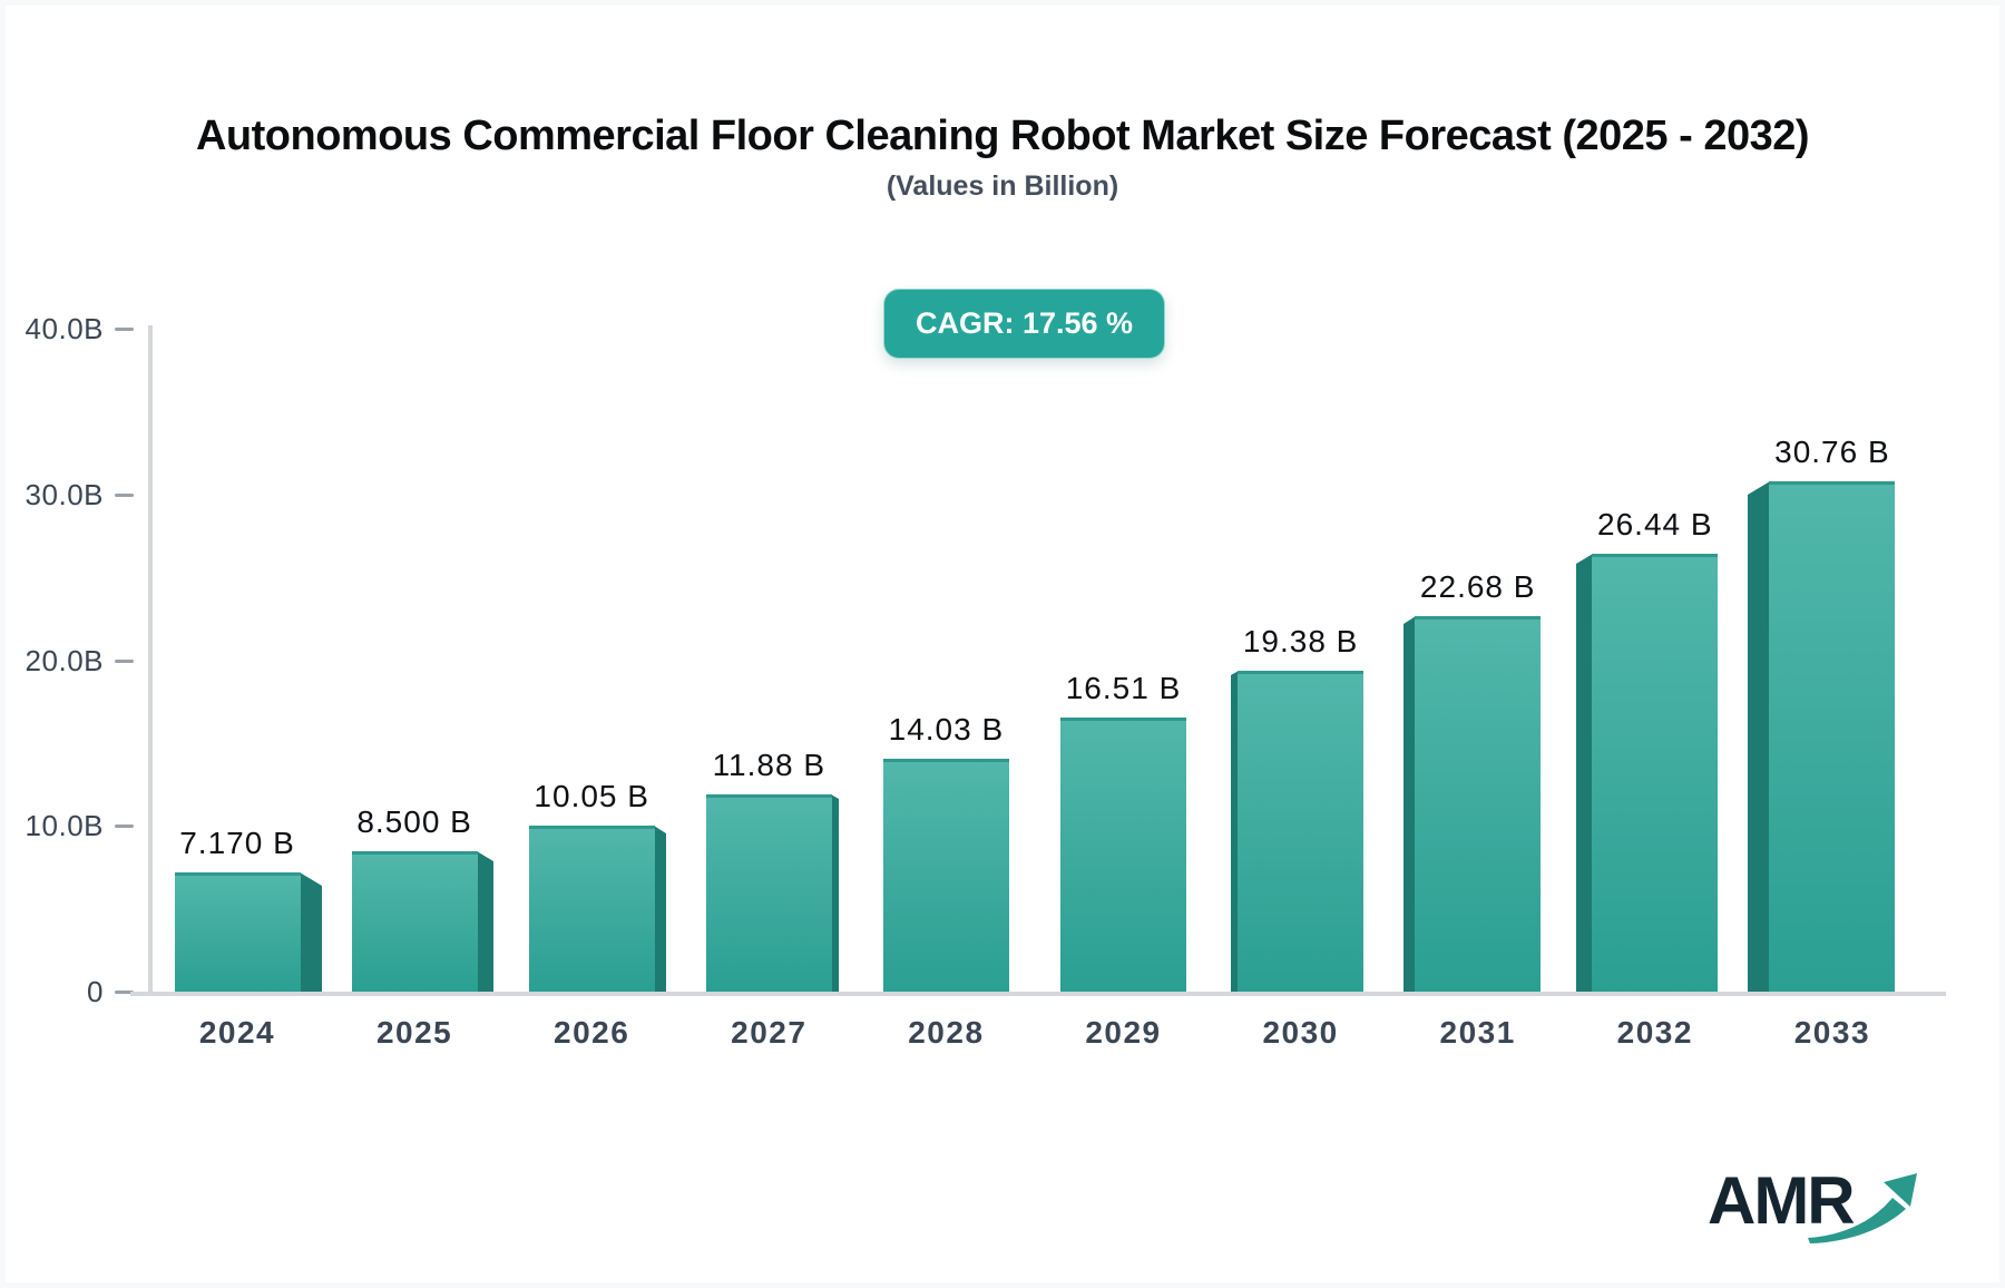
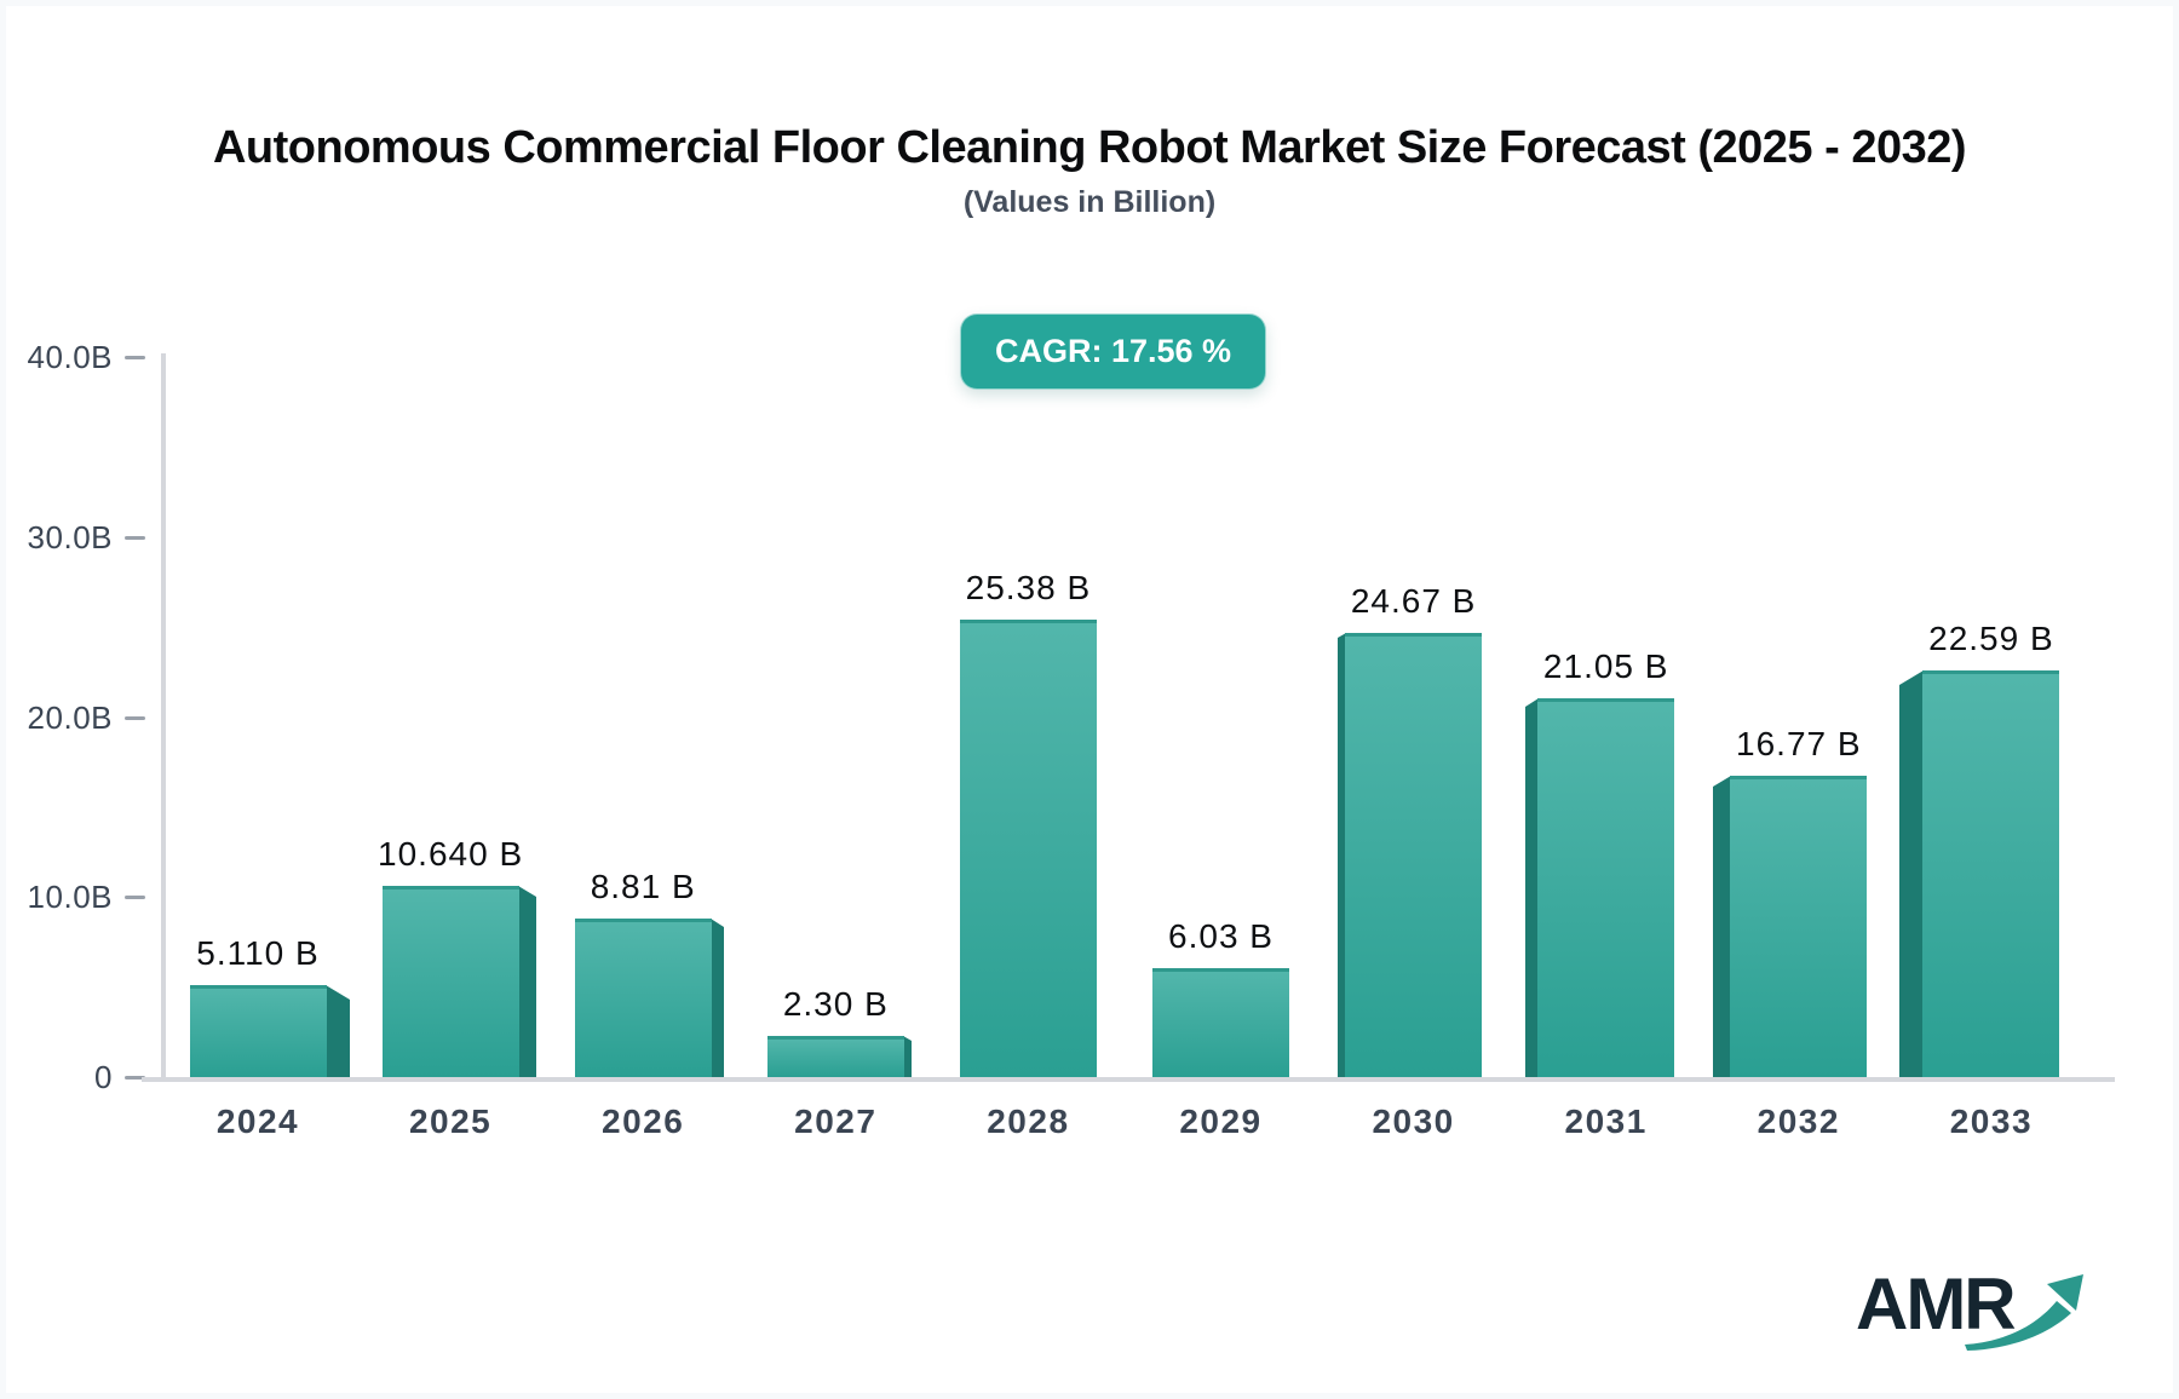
2024: 7.170 -> 5.110
2025: 8.500 -> 10.640
2026: 10.05 -> 8.81
2027: 11.88 -> 2.30
2028: 14.03 -> 25.38
2029: 16.51 -> 6.03
2030: 19.38 -> 24.67
2031: 22.68 -> 21.05
2032: 26.44 -> 16.77
2033: 30.76 -> 22.59
